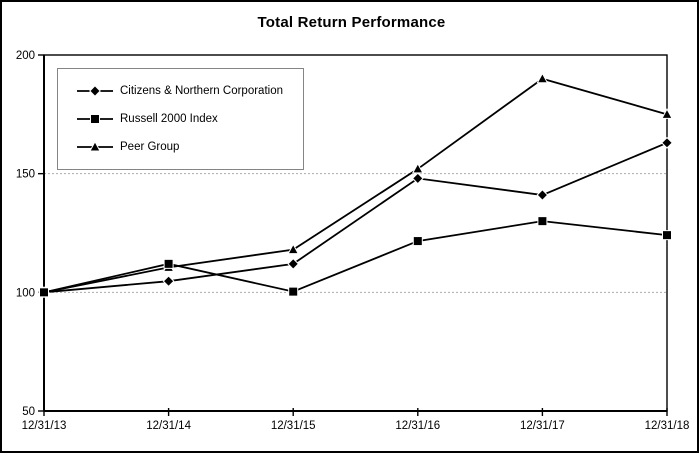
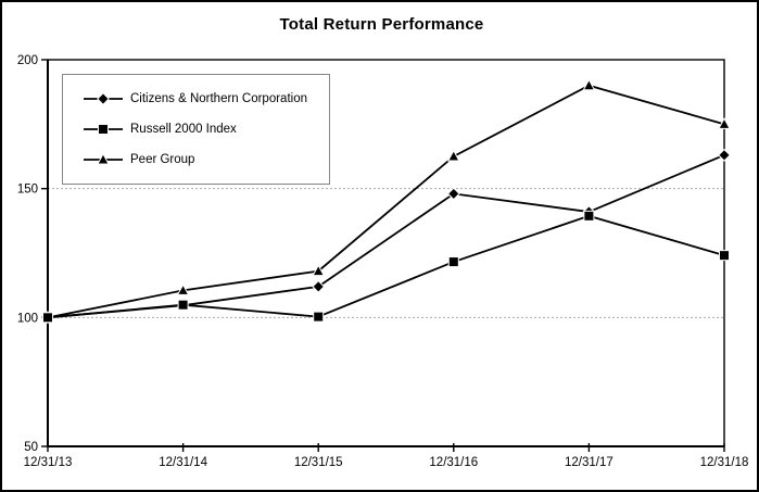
Russell 2000 Index/12/31/14: 112 -> 105
Peer Group/12/31/16: 152 -> 162
Russell 2000 Index/12/31/17: 130 -> 139
